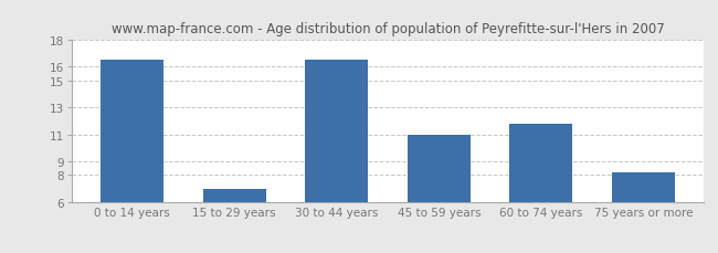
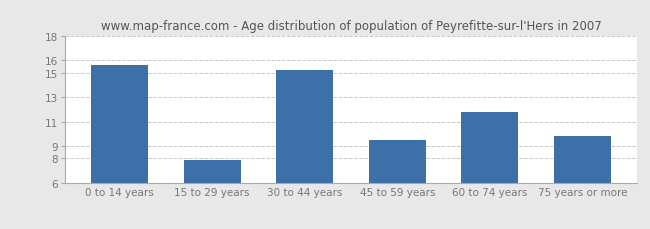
0 to 14 years: 16.5 -> 15.6
15 to 29 years: 7.0 -> 7.9
30 to 44 years: 16.5 -> 15.2
45 to 59 years: 11.0 -> 9.5
75 years or more: 8.2 -> 9.8
